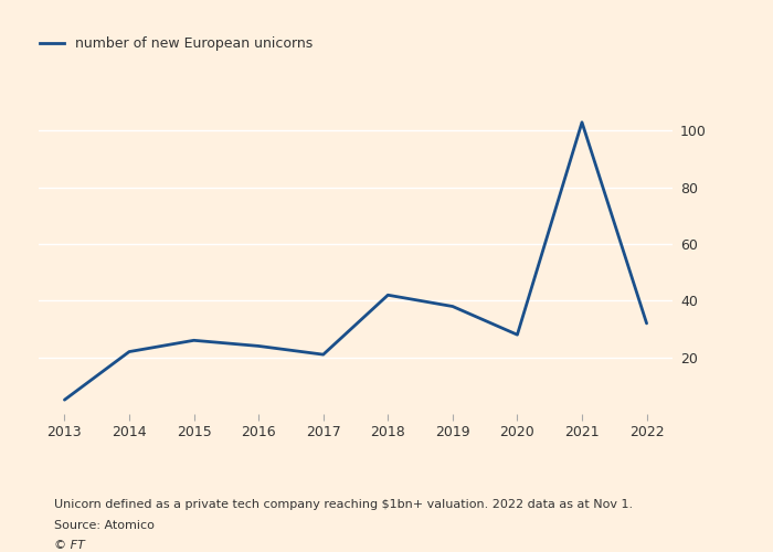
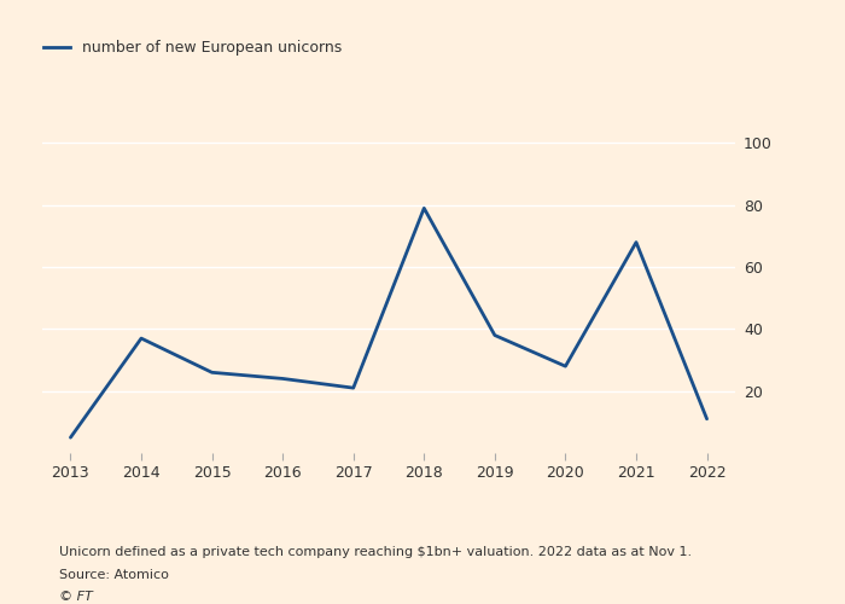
2014: 22 -> 37
2018: 42 -> 79
2021: 103 -> 68
2022: 32 -> 11
